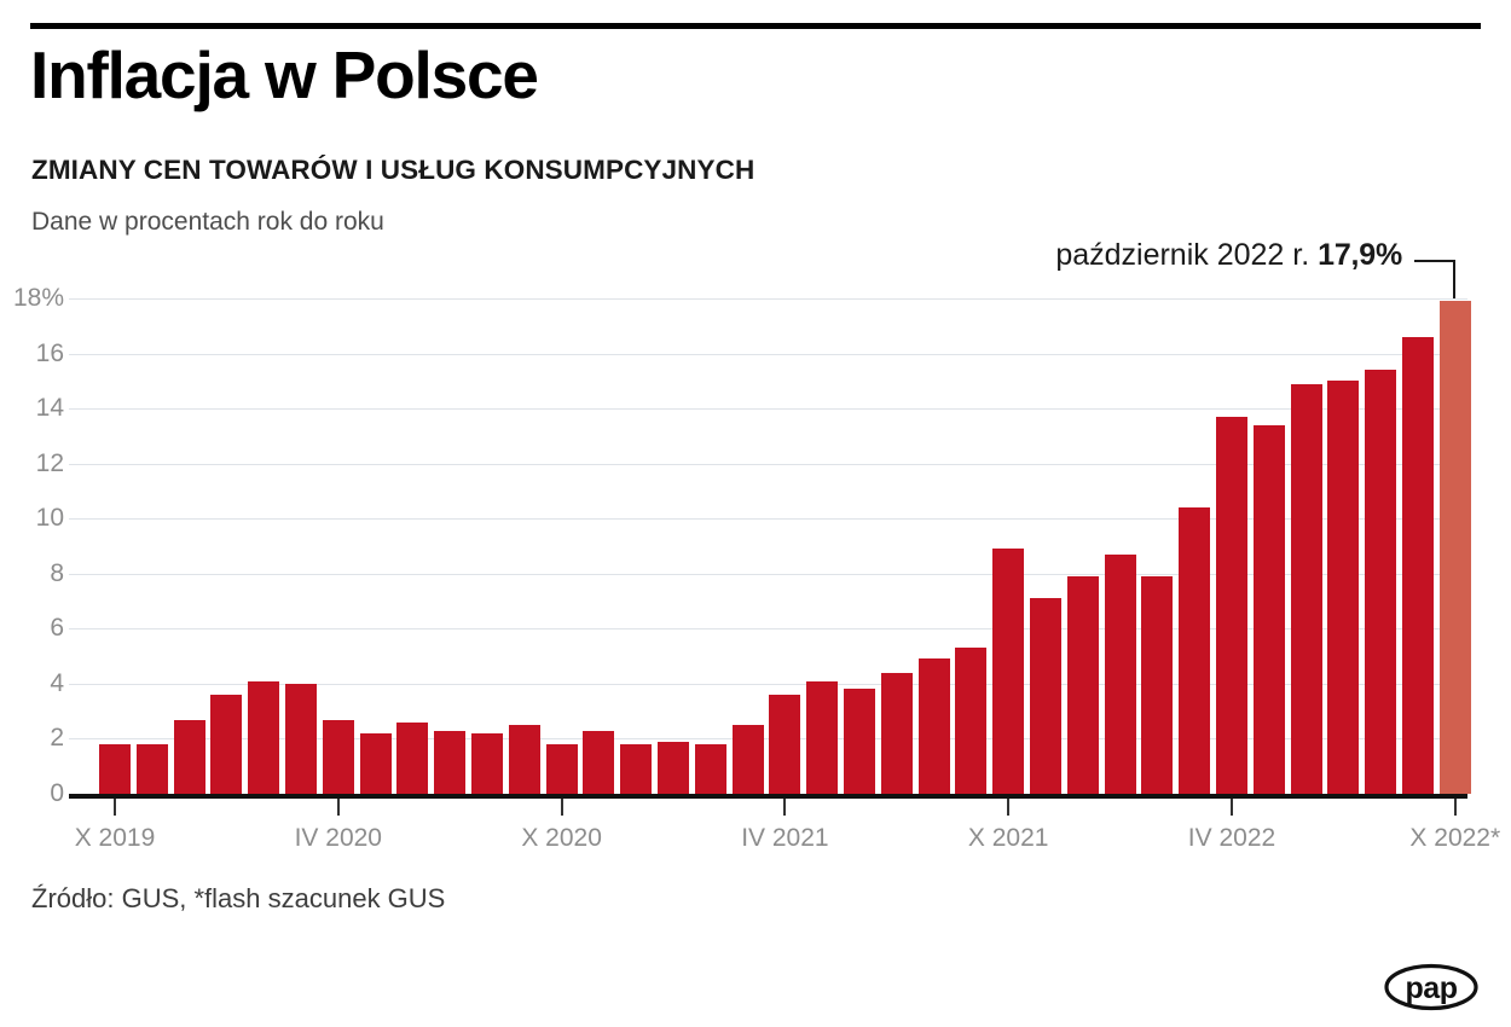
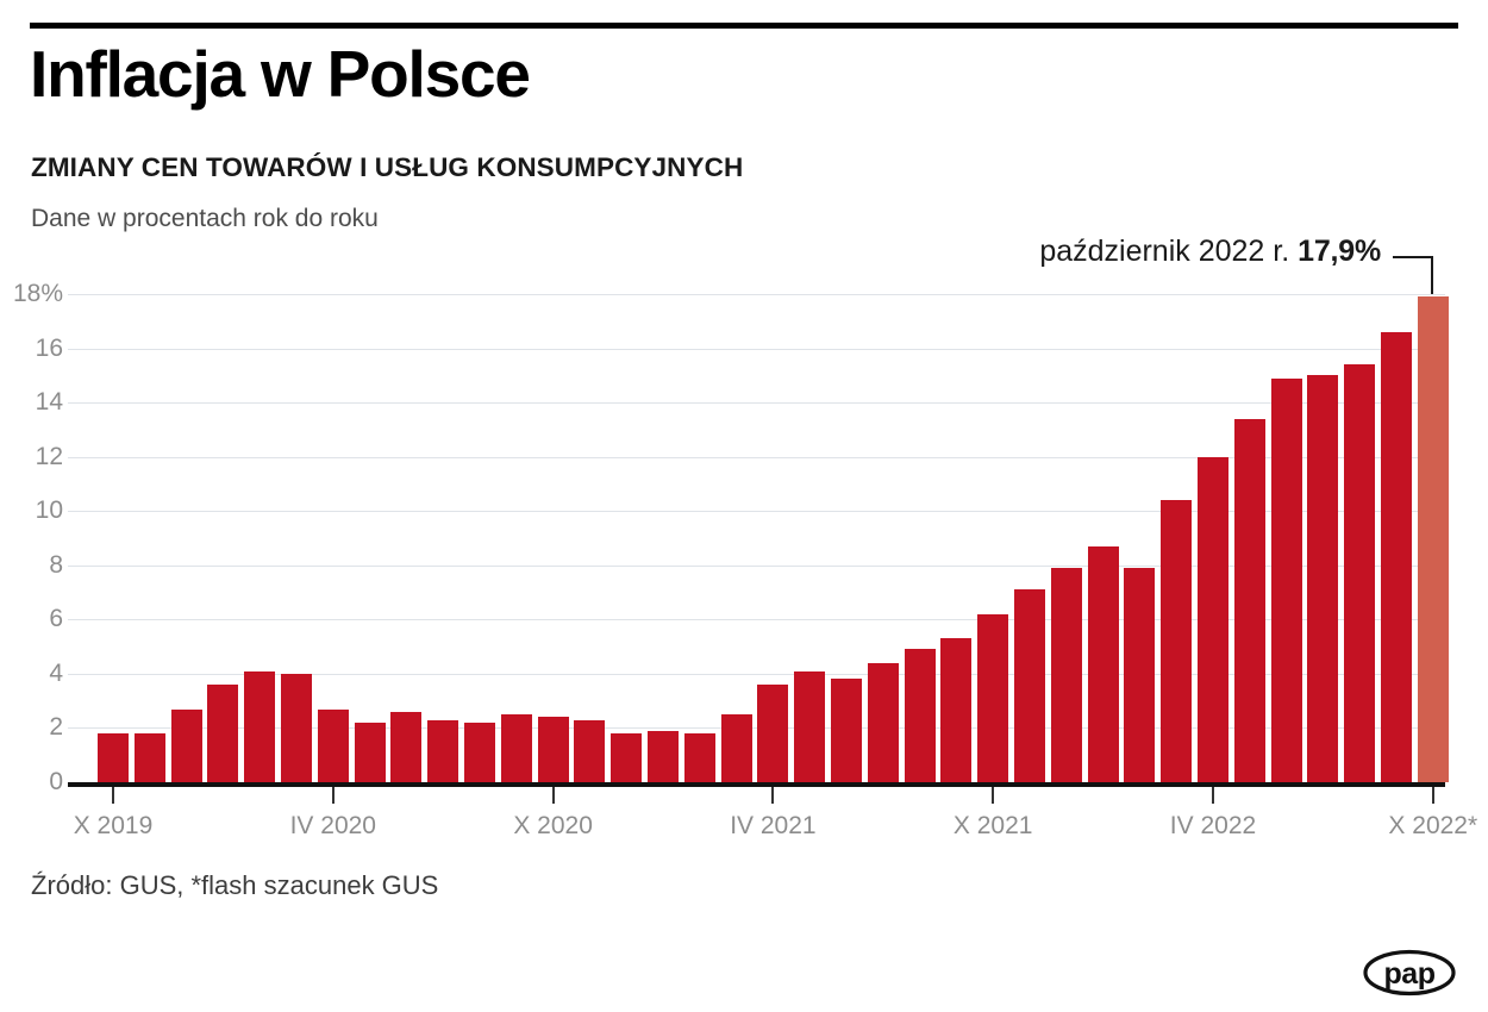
X 2020: 1.8% -> 2.4%
X 2021: 8.9% -> 6.2%
IV 2022: 13.7% -> 12.0%
